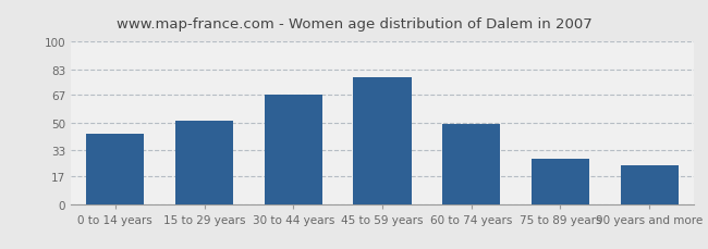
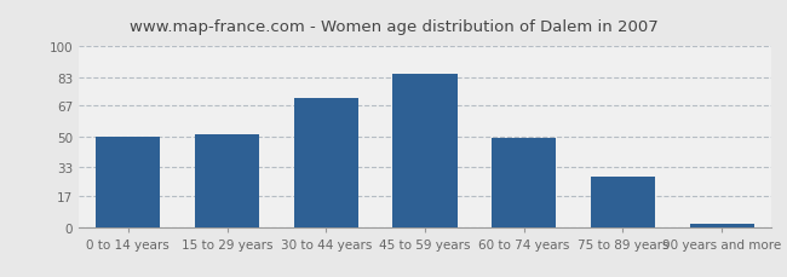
0 to 14 years: 43 -> 50
30 to 44 years: 67 -> 71
45 to 59 years: 78 -> 85
90 years and more: 24 -> 2
